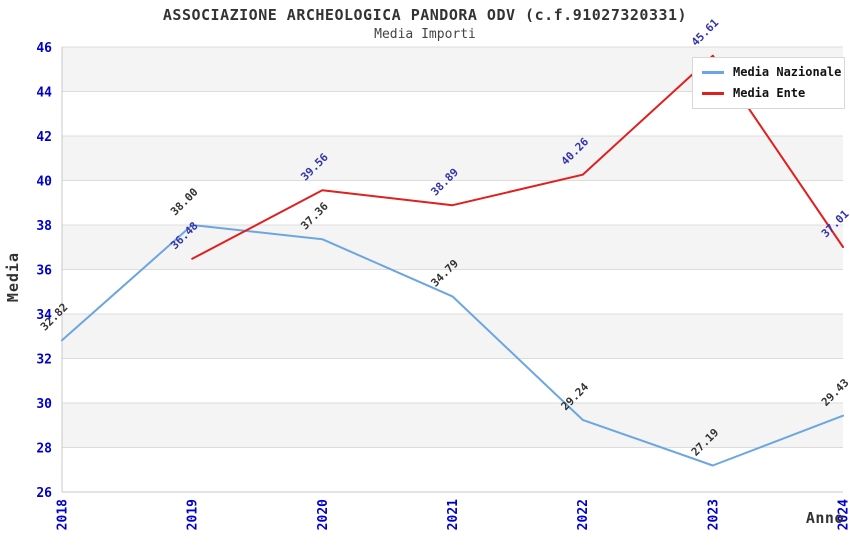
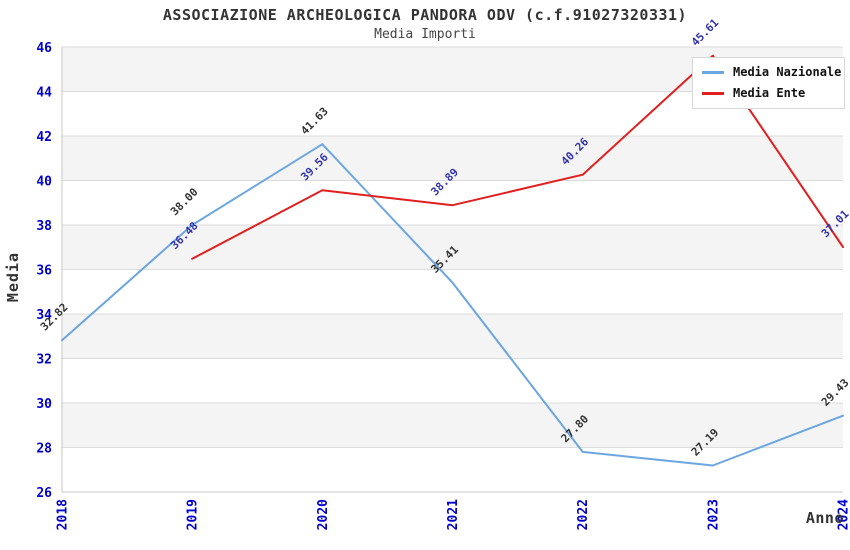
Media Nazionale/2020: 37.36 -> 41.63
Media Nazionale/2021: 34.79 -> 35.41
Media Nazionale/2022: 29.24 -> 27.80
